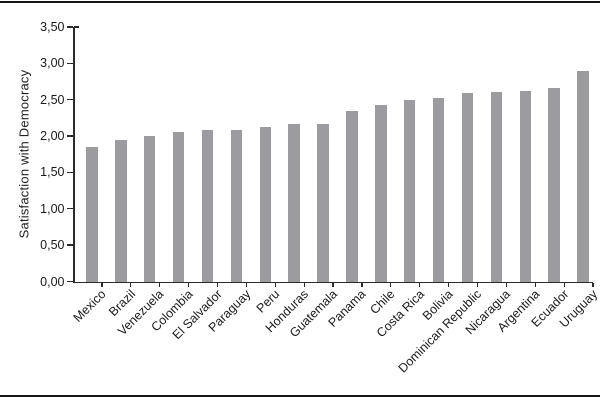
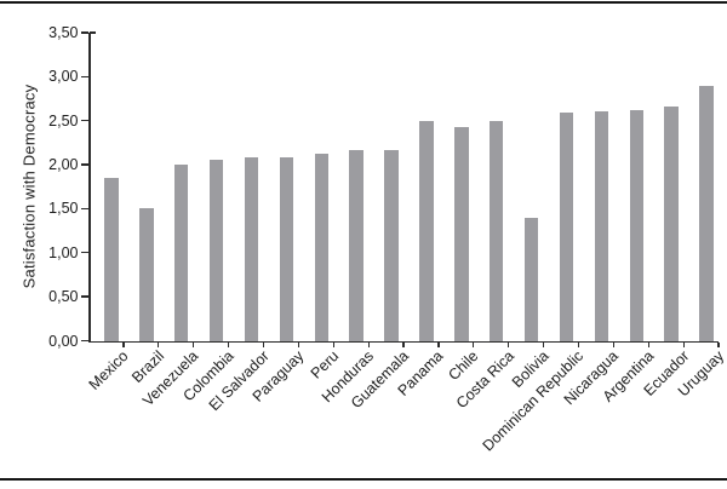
Brazil: 1,9 -> 1,5
Panama: 2,3 -> 2,5
Bolivia: 2,5 -> 1,4
